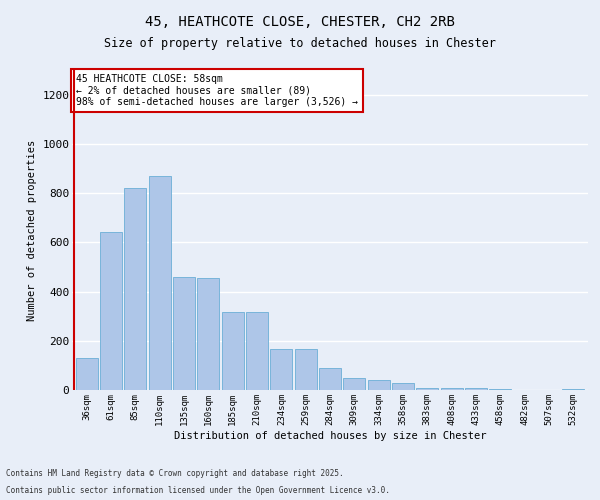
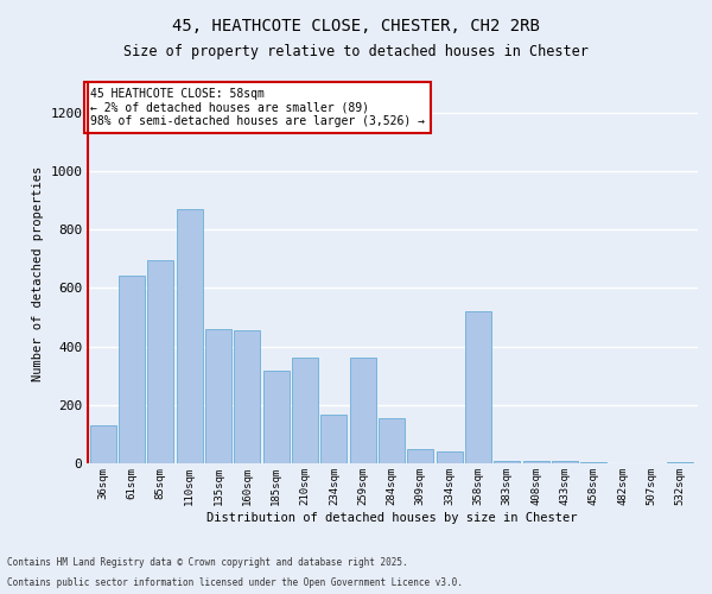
85sqm: 820 -> 695
210sqm: 315 -> 360
259sqm: 165 -> 360
284sqm: 90 -> 155
358sqm: 30 -> 520
